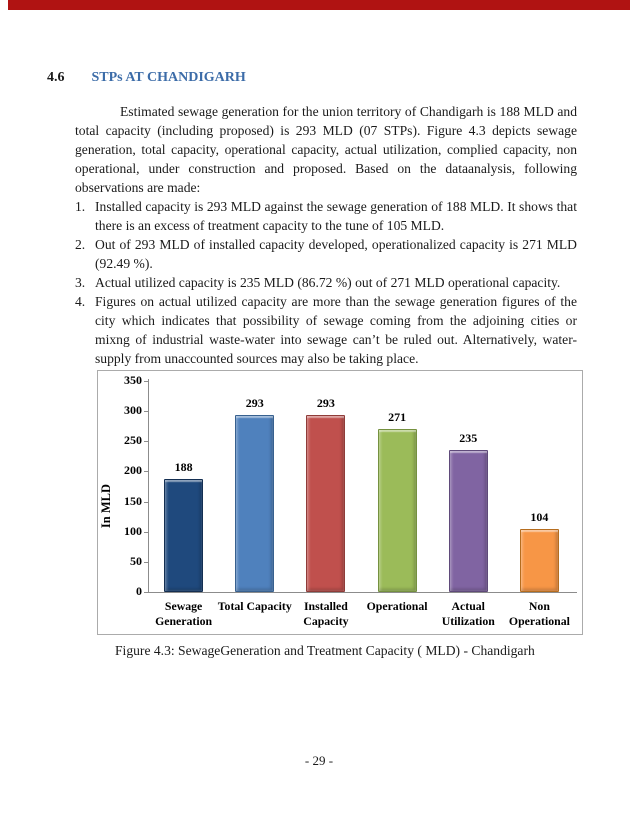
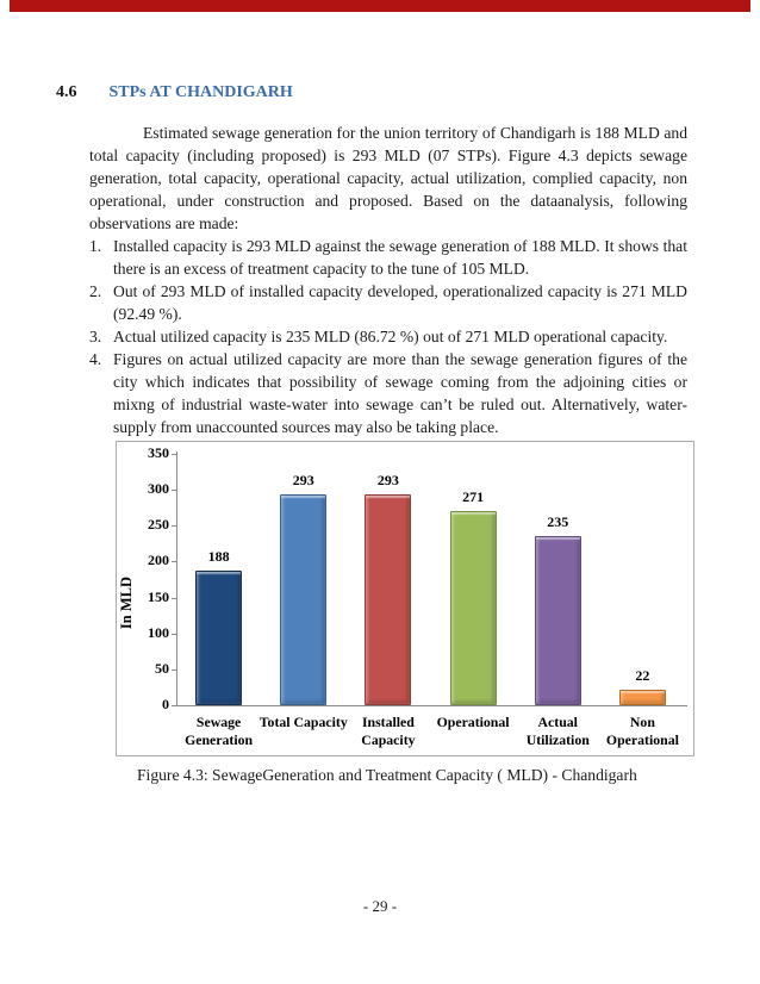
Non Operational: 104 -> 22
